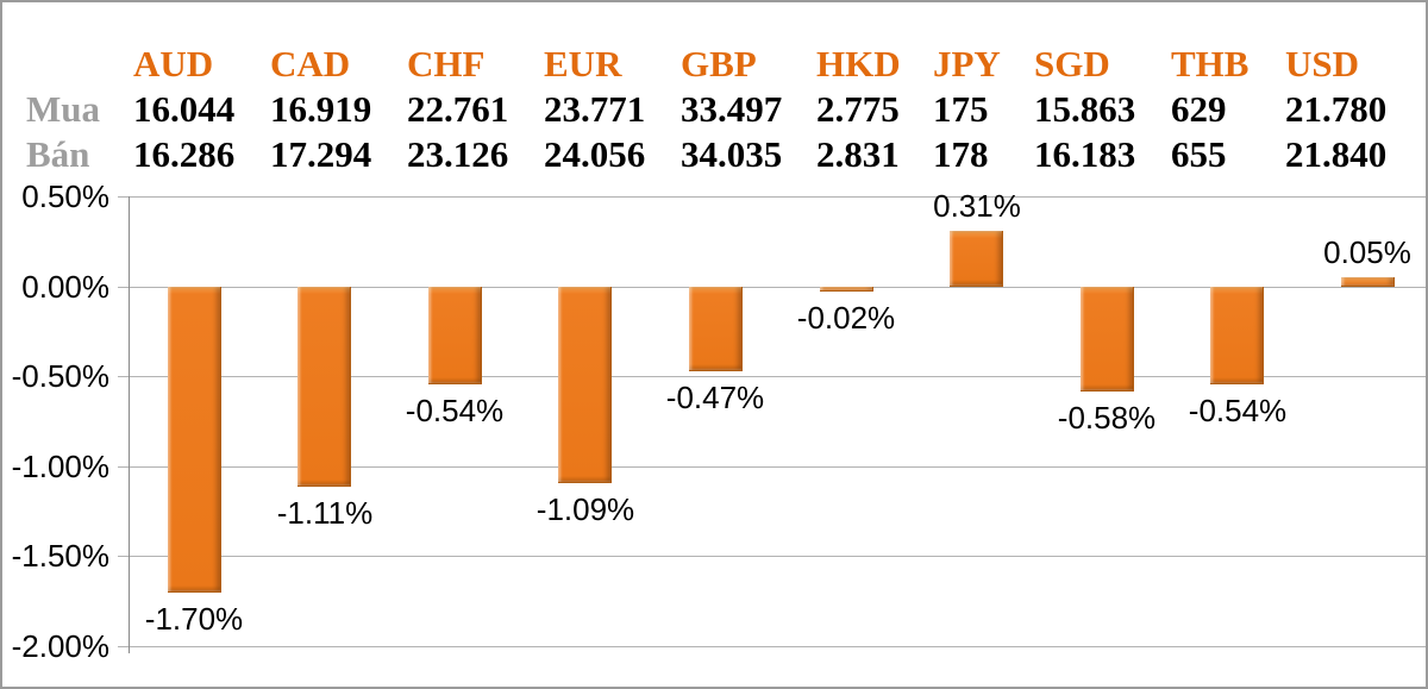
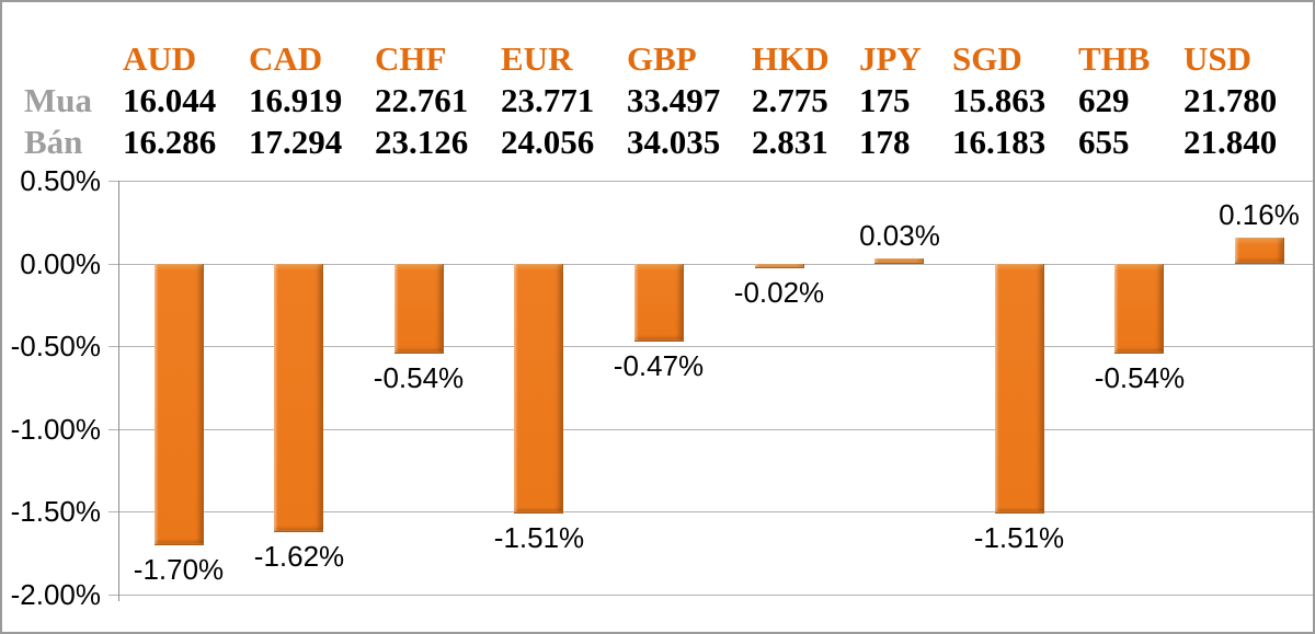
CAD: -1.11% -> -1.62%
EUR: -1.09% -> -1.51%
JPY: 0.31% -> 0.03%
SGD: -0.58% -> -1.51%
USD: 0.05% -> 0.16%
